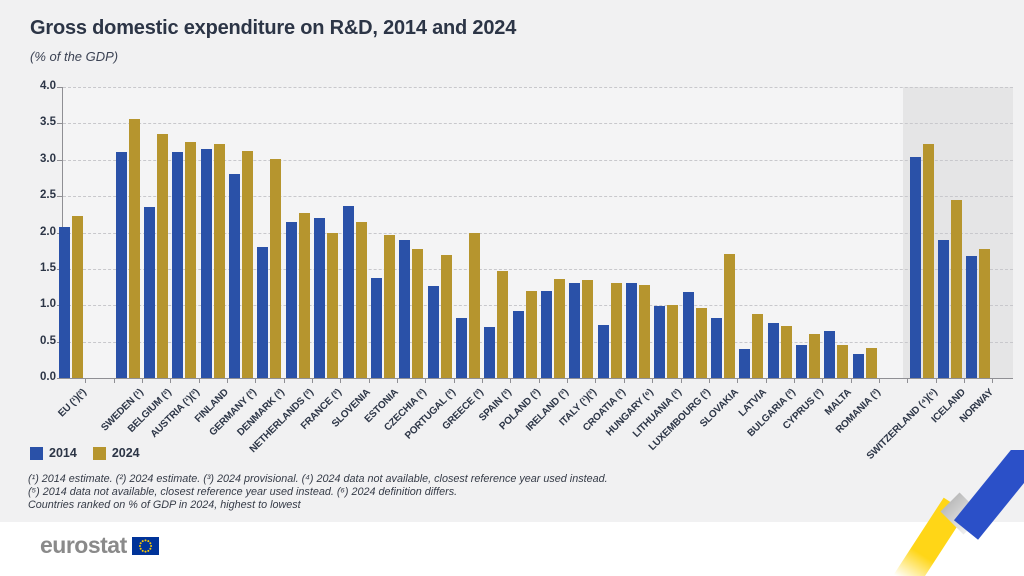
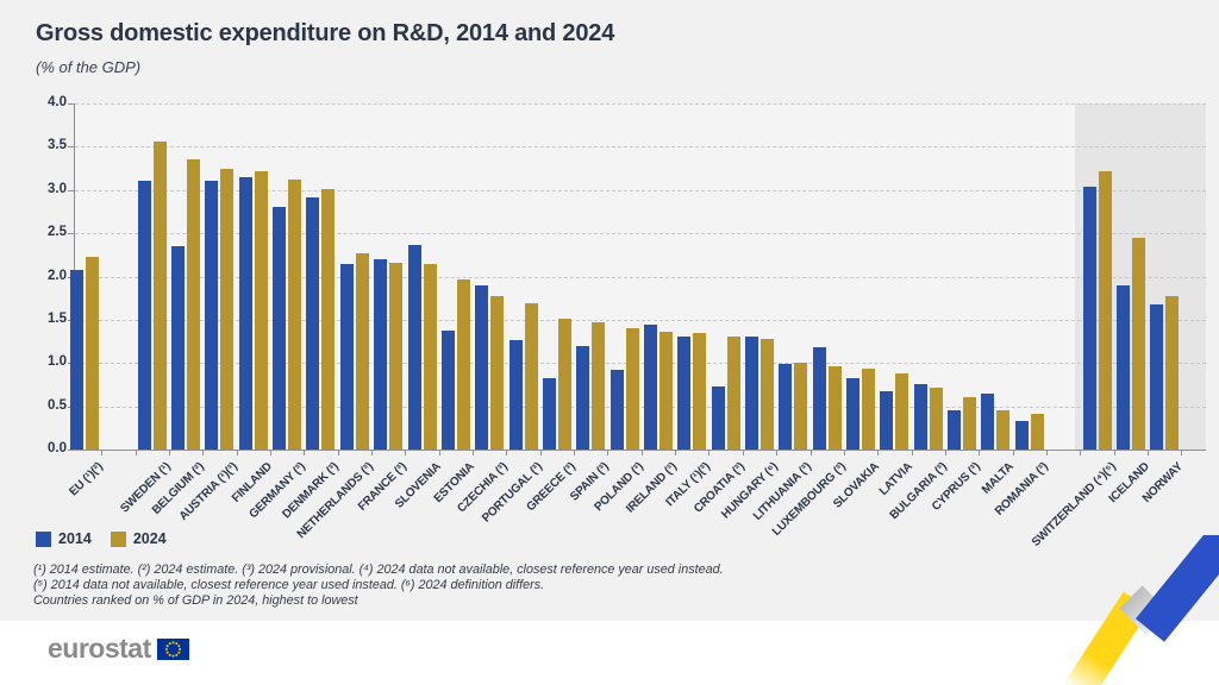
2014/DENMARK (³): 1.8 -> 2.9
2024/FRANCE (³): 2.0 -> 2.2
2024/GREECE (³): 2.0 -> 1.5
2014/SPAIN (³): 0.7 -> 1.2
2024/POLAND (³): 1.2 -> 1.4
2014/IRELAND (³): 1.2 -> 1.4
2024/SLOVAKIA: 1.7 -> 0.9
2014/LATVIA: 0.4 -> 0.7
